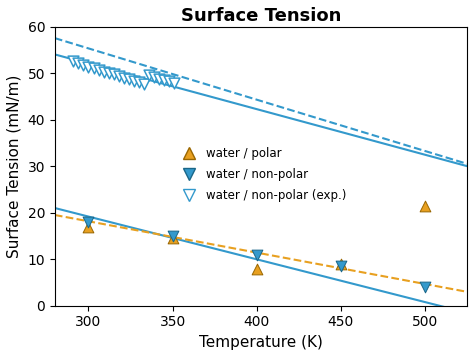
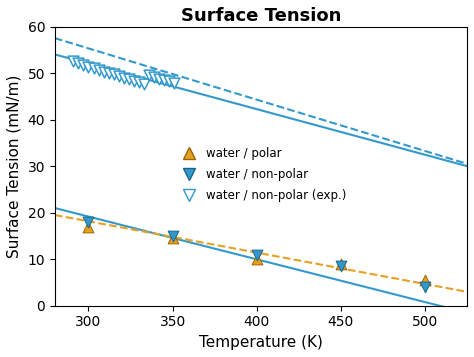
water / polar/400: 8.0 -> 10.0
water / polar/500: 21.5 -> 5.5
